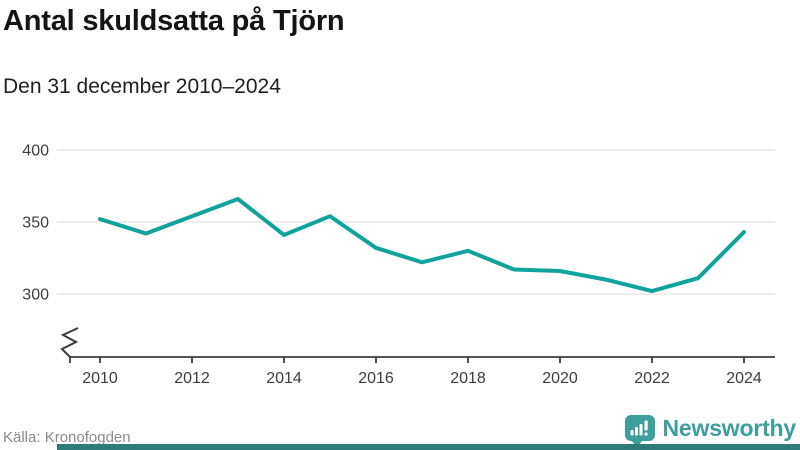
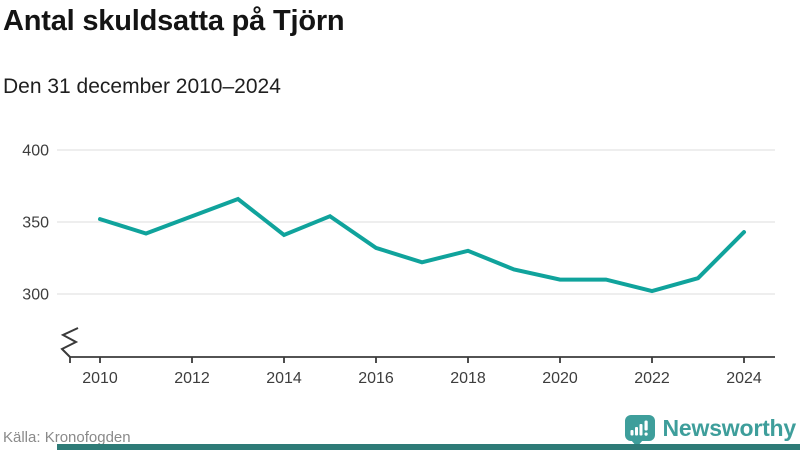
2020: 316 -> 310
